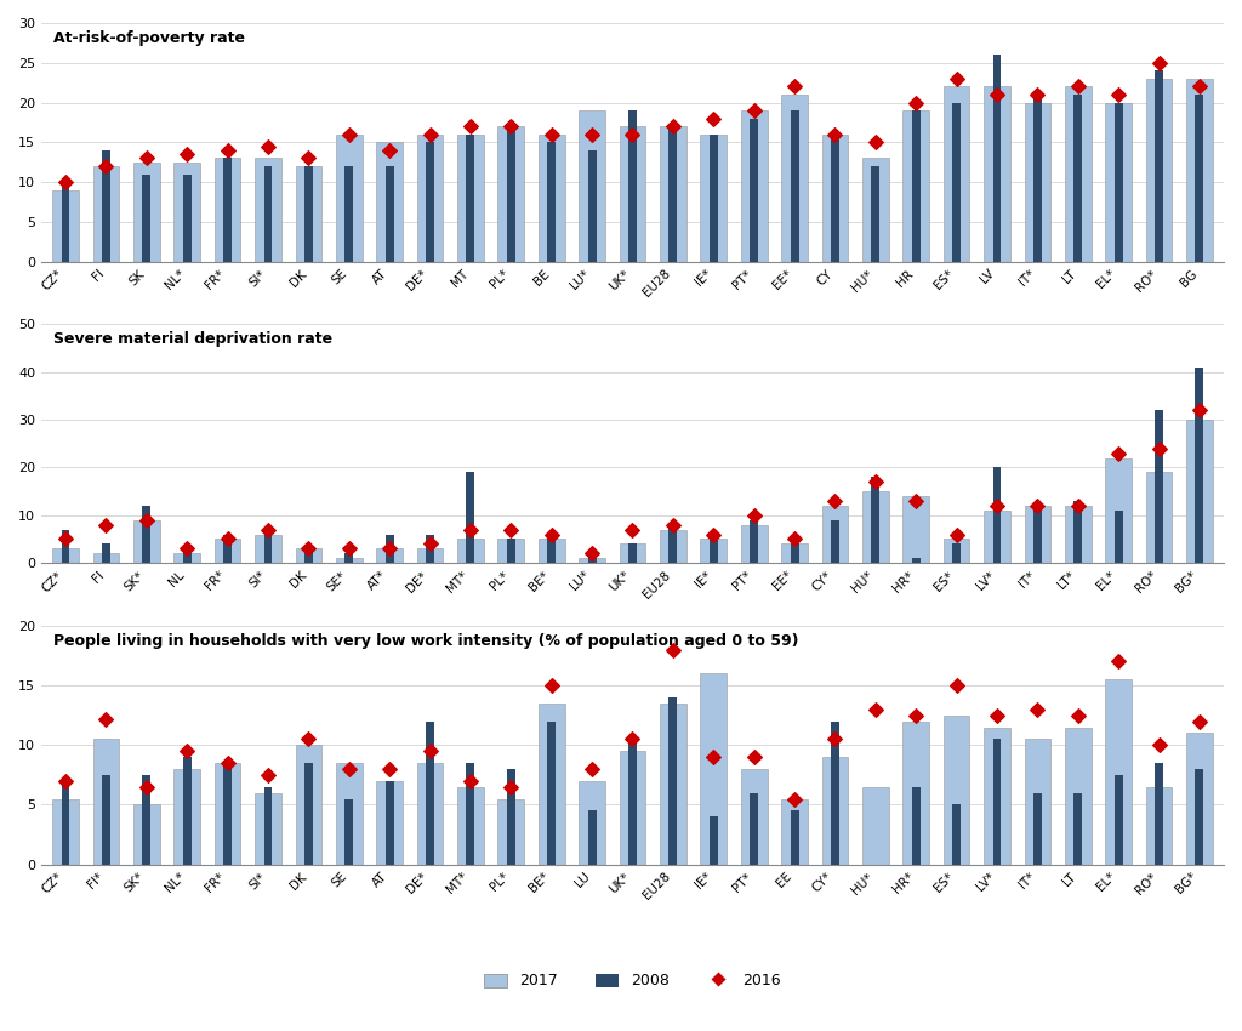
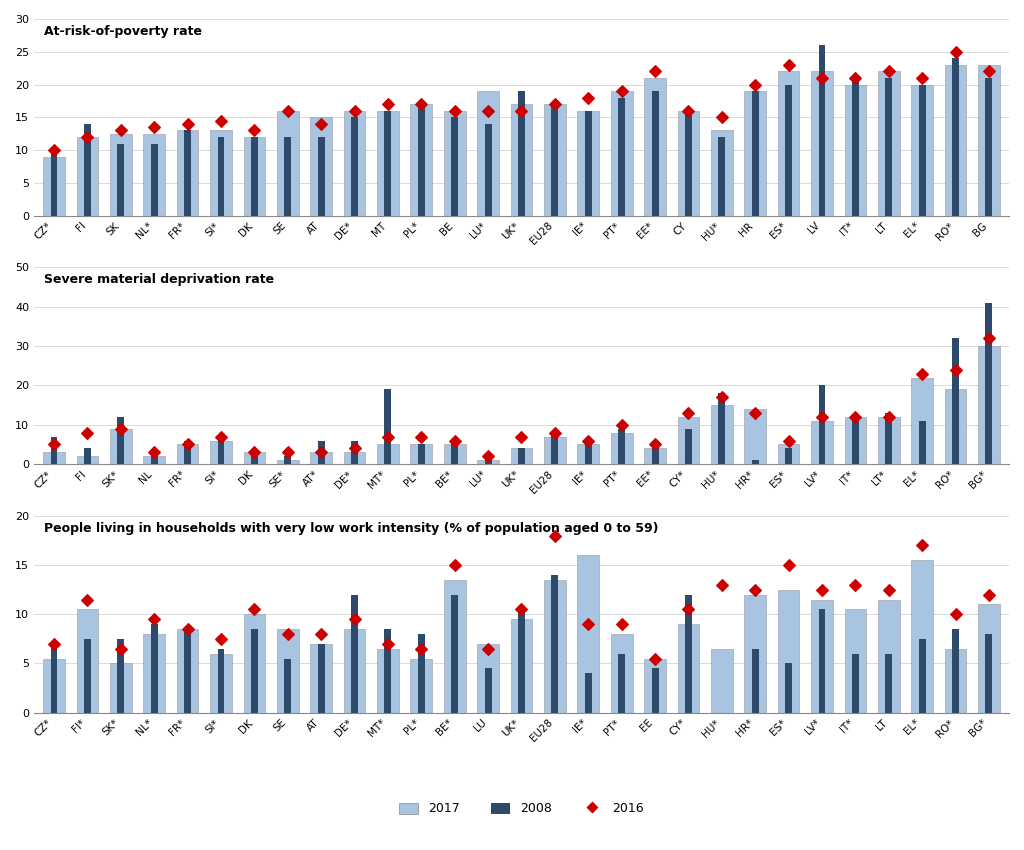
2016/FI*: 12.2 -> 11.5
2016/LU: 8.0 -> 6.5
